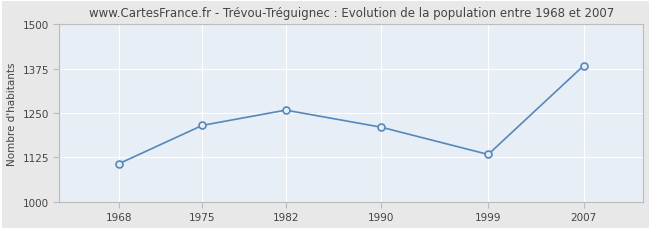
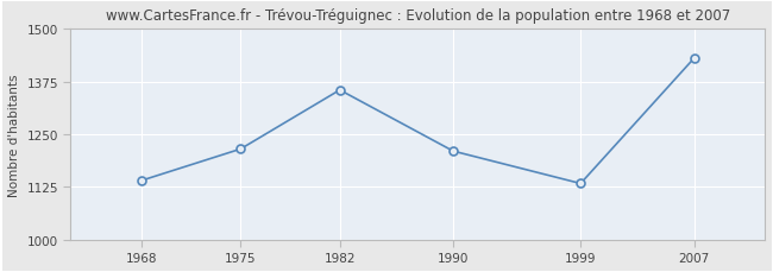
1968: 1107 -> 1140
1982: 1258 -> 1355
2007: 1383 -> 1430
